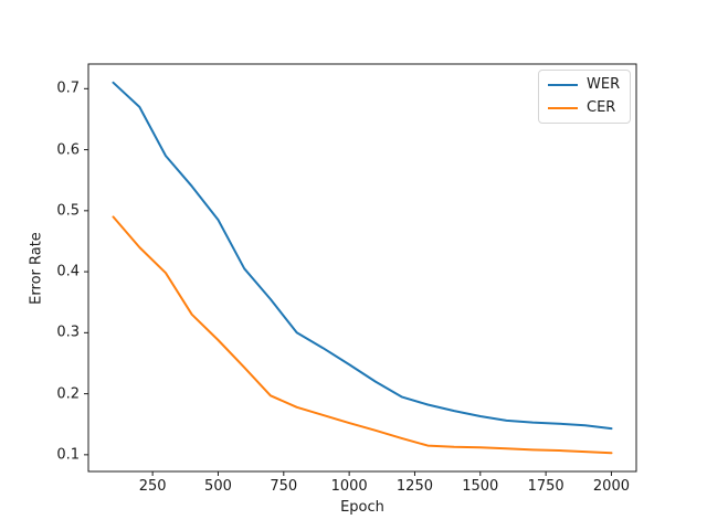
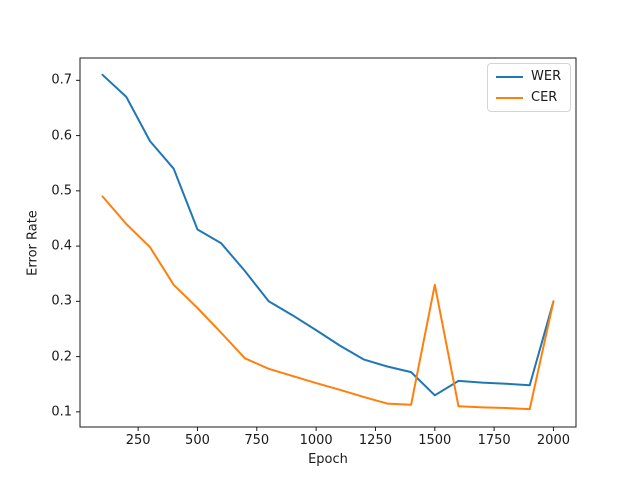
WER/500: 0.48 -> 0.43
WER/1500: 0.16 -> 0.13
CER/1500: 0.11 -> 0.33
WER/2000: 0.14 -> 0.30
CER/2000: 0.10 -> 0.30
